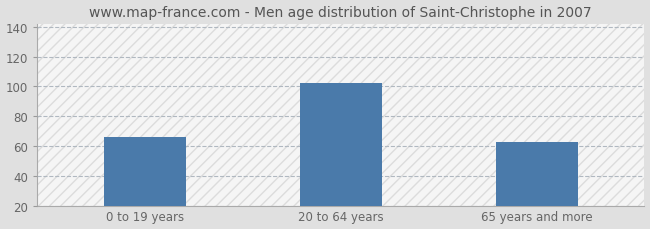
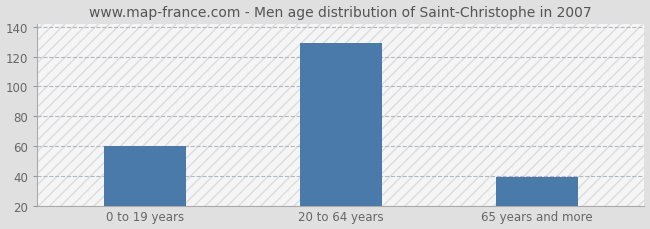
0 to 19 years: 66 -> 60
20 to 64 years: 102 -> 129
65 years and more: 63 -> 39
